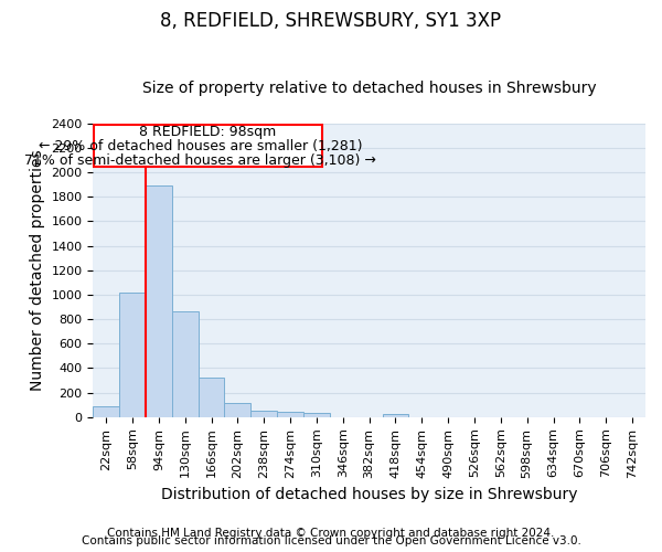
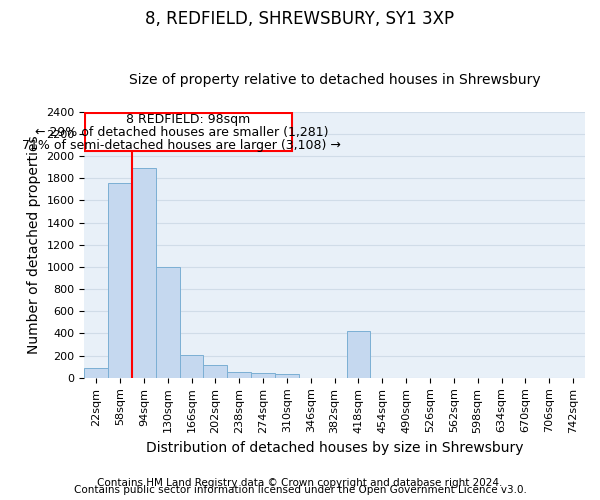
58sqm: 1020 -> 1760
130sqm: 860 -> 1000
166sqm: 320 -> 210
418sqm: 20 -> 420
